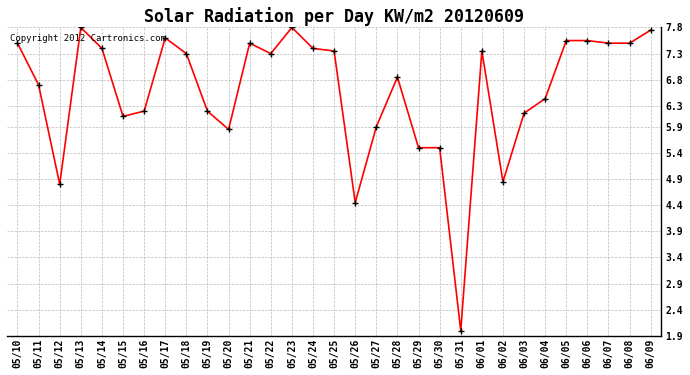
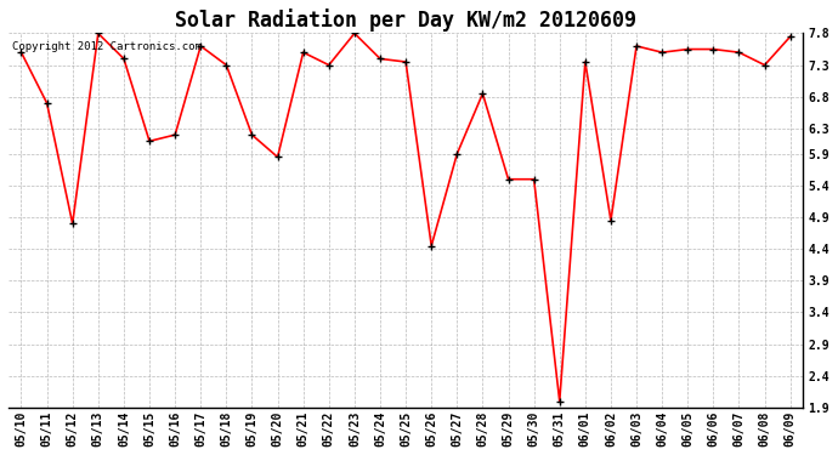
06/03: 6.16 -> 7.60
06/04: 6.44 -> 7.50
06/08: 7.50 -> 7.30
